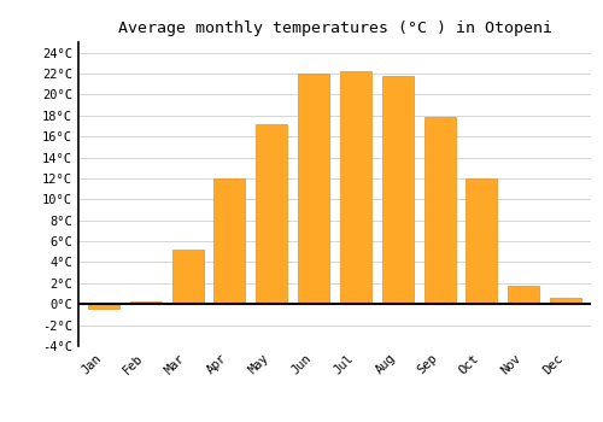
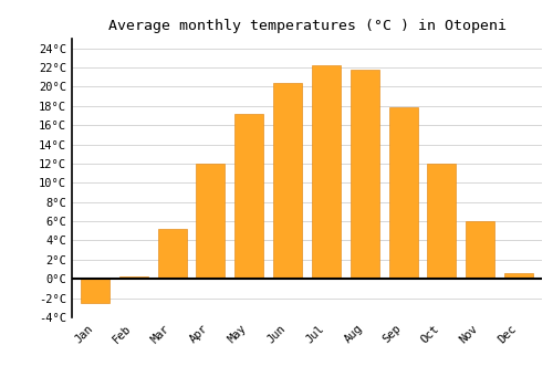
Jan: -0.4°C -> -2.5°C
Jun: 22.0°C -> 20.4°C
Nov: 1.8°C -> 6.0°C
